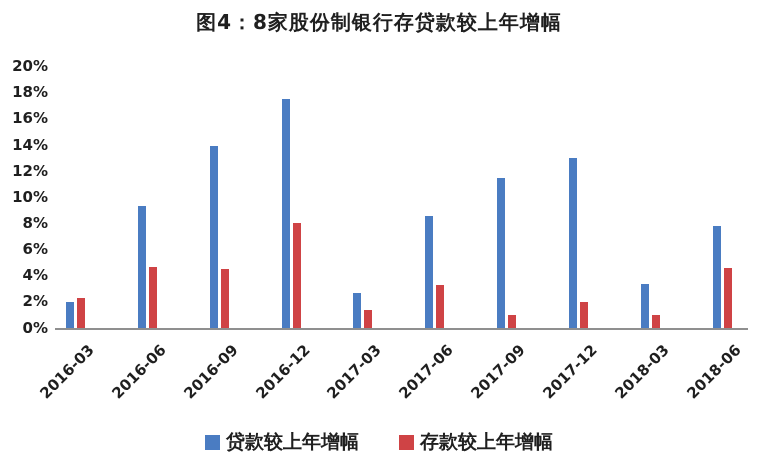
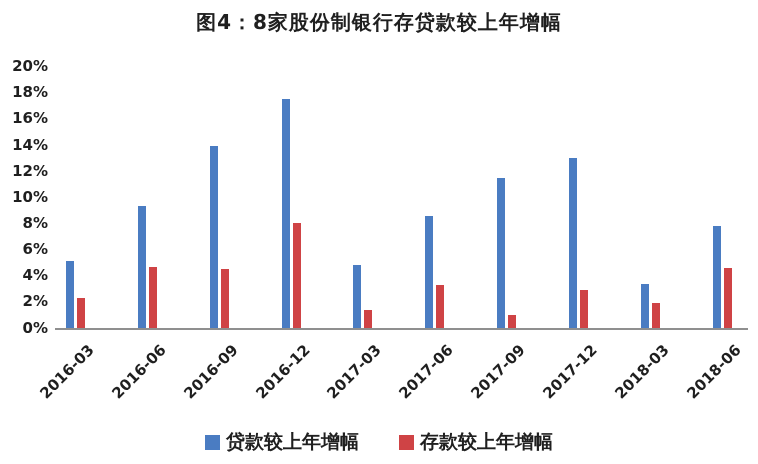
贷款较上年增幅/2016-03: 2.0% -> 5.1%
贷款较上年增幅/2017-03: 2.7% -> 4.8%
存款较上年增幅/2017-12: 2.0% -> 2.9%
存款较上年增幅/2018-03: 1.0% -> 1.9%
